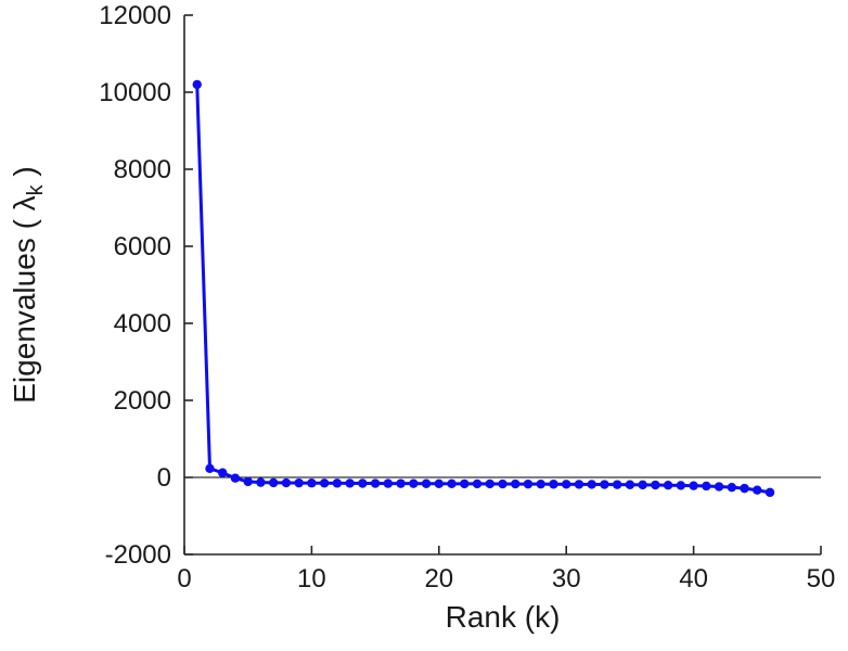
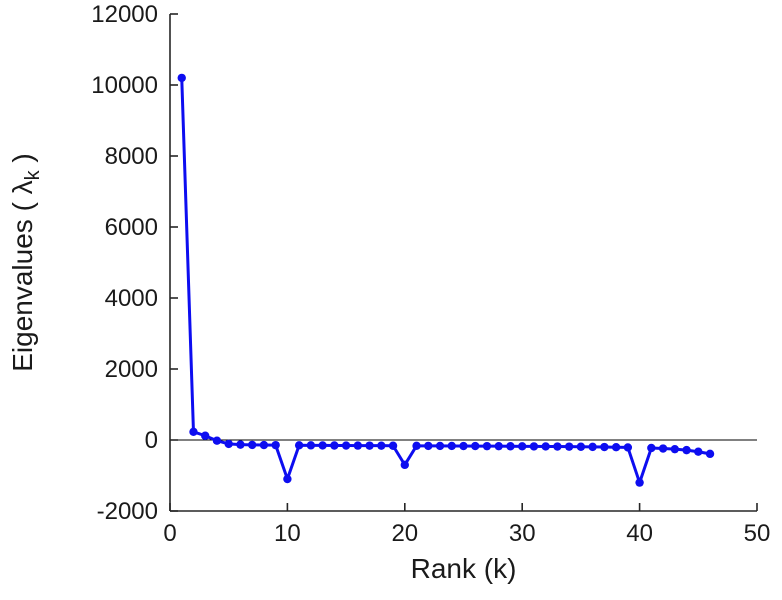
10: -100 -> -1100
20: -200 -> -700
40: -200 -> -1200
